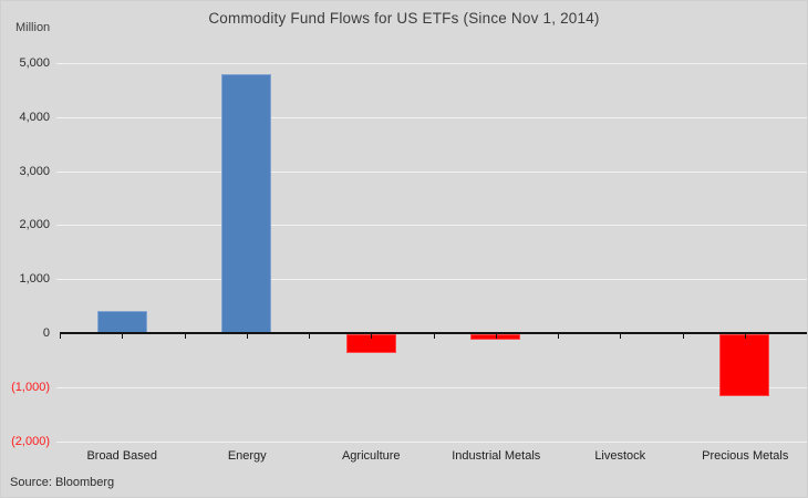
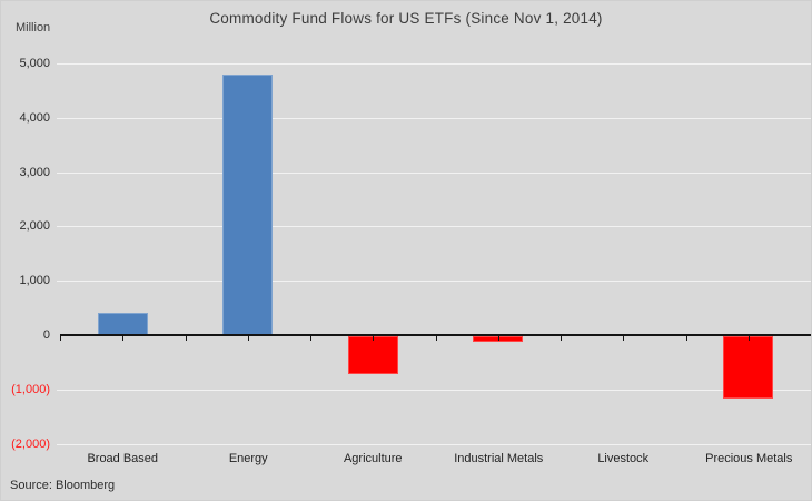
Agriculture: -400 -> -700
